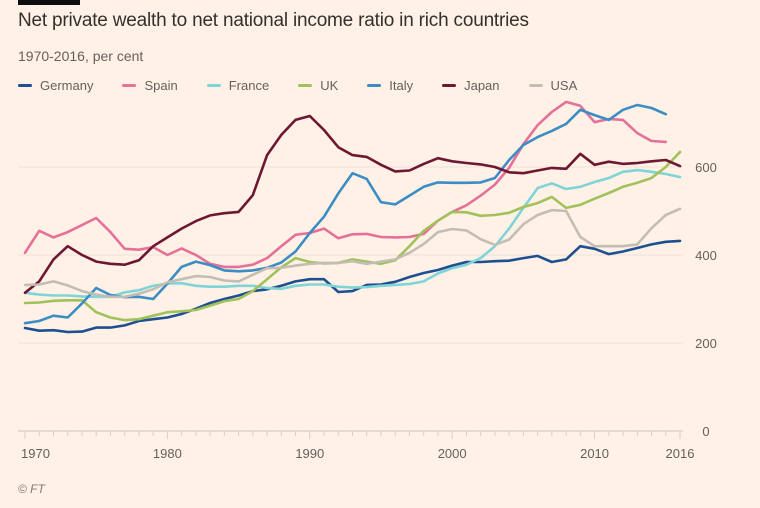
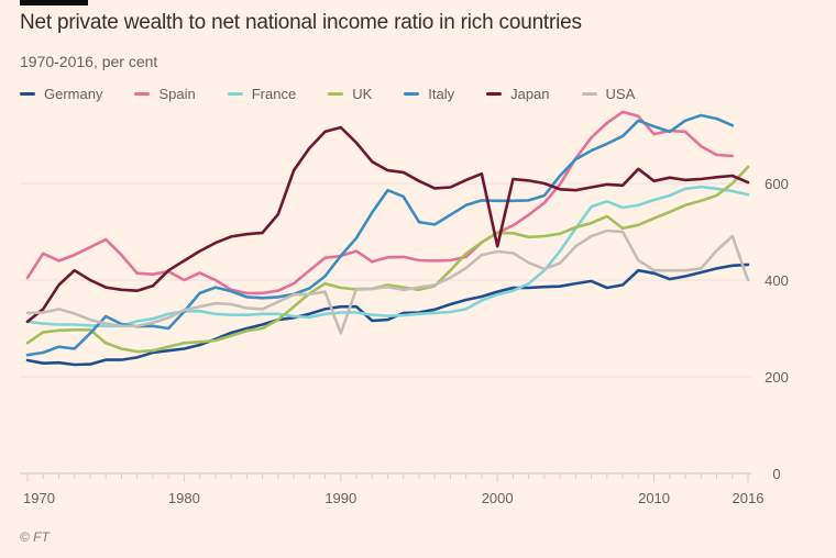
UK/1970: 290 -> 270
USA/1990: 380 -> 290
Japan/2000: 610 -> 470
USA/2016: 500 -> 400
